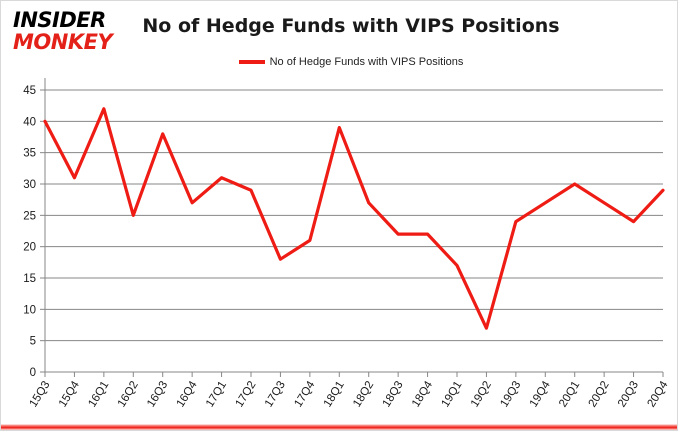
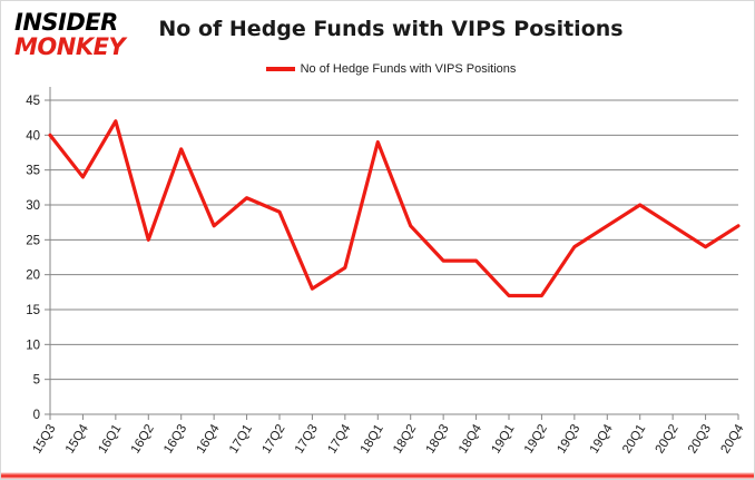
15Q4: 31 -> 34
19Q2: 7 -> 17
20Q4: 29 -> 27
